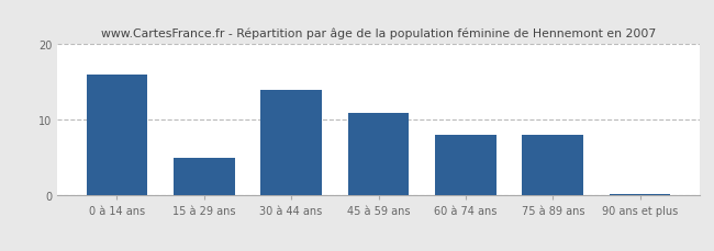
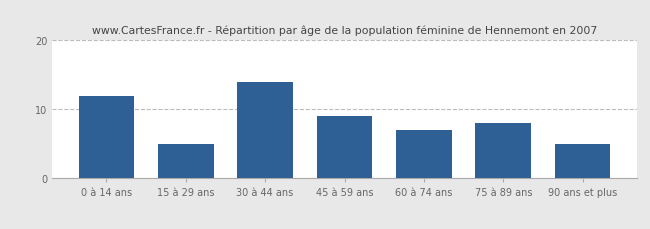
0 à 14 ans: 16.0 -> 12.0
45 à 59 ans: 11.0 -> 9.0
60 à 74 ans: 8.0 -> 7.0
90 ans et plus: 0.2 -> 5.0
